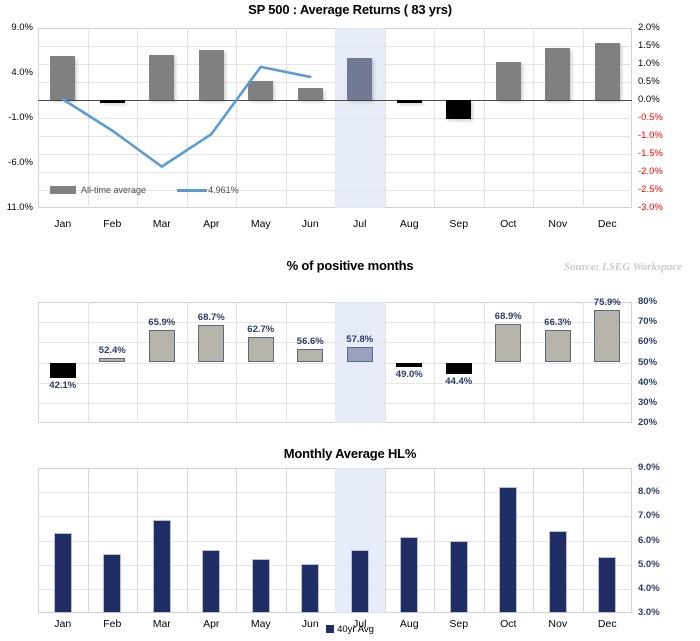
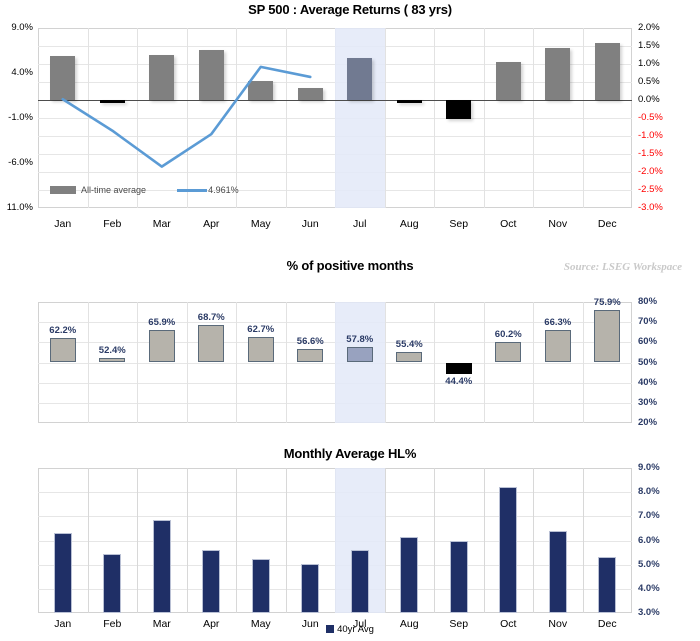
% of positive months/Jan: 42.1% -> 62.2%
% of positive months/Aug: 49.0% -> 55.4%
% of positive months/Oct: 68.9% -> 60.2%
